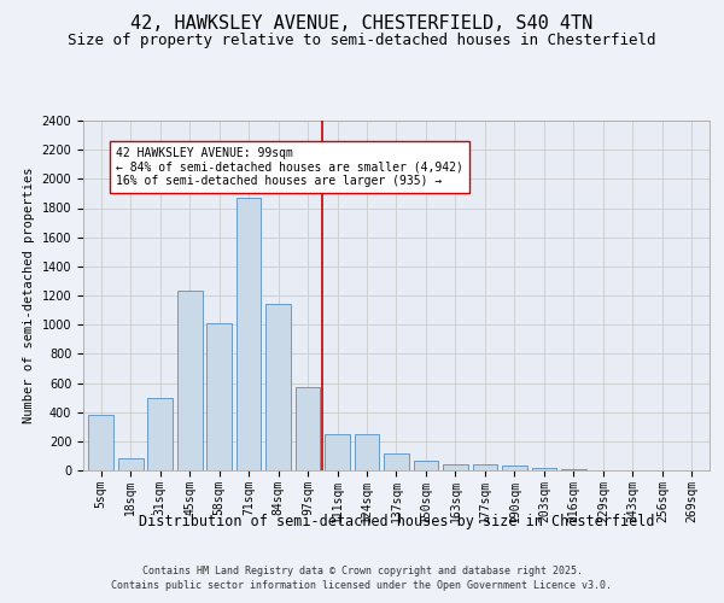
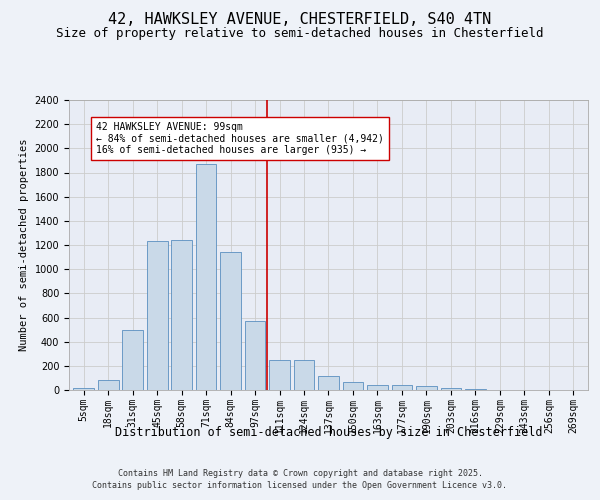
5sqm: 380 -> 20
58sqm: 1010 -> 1240
